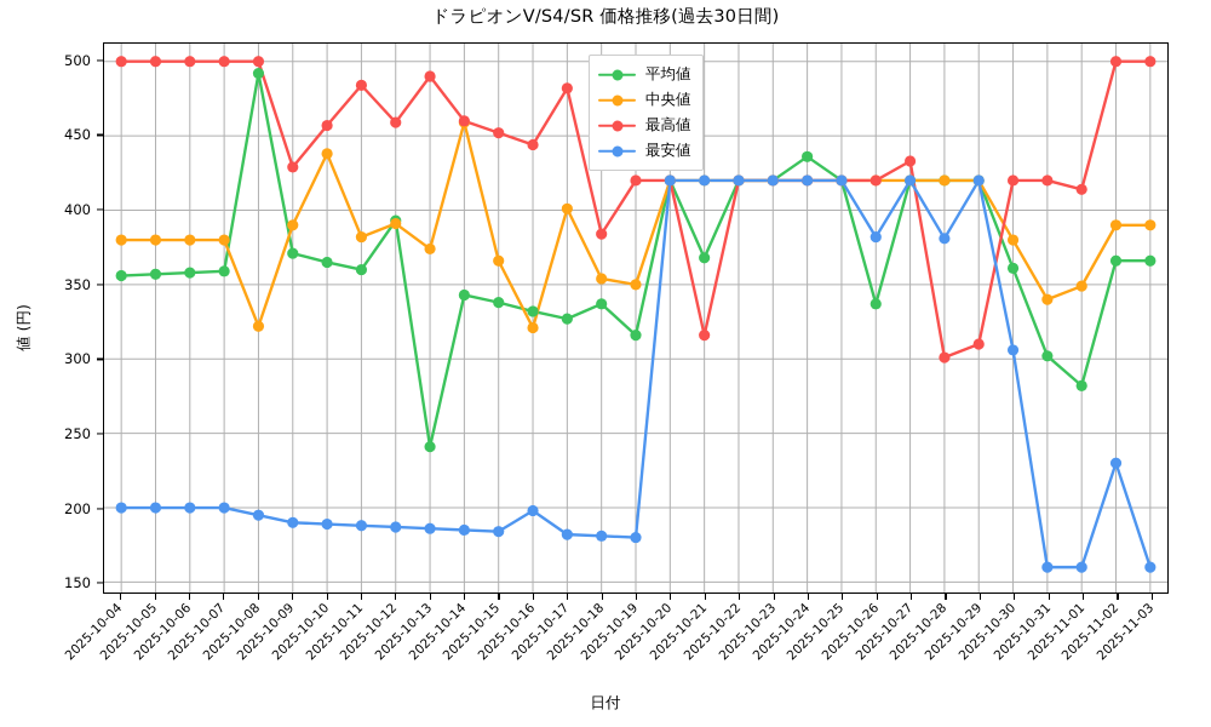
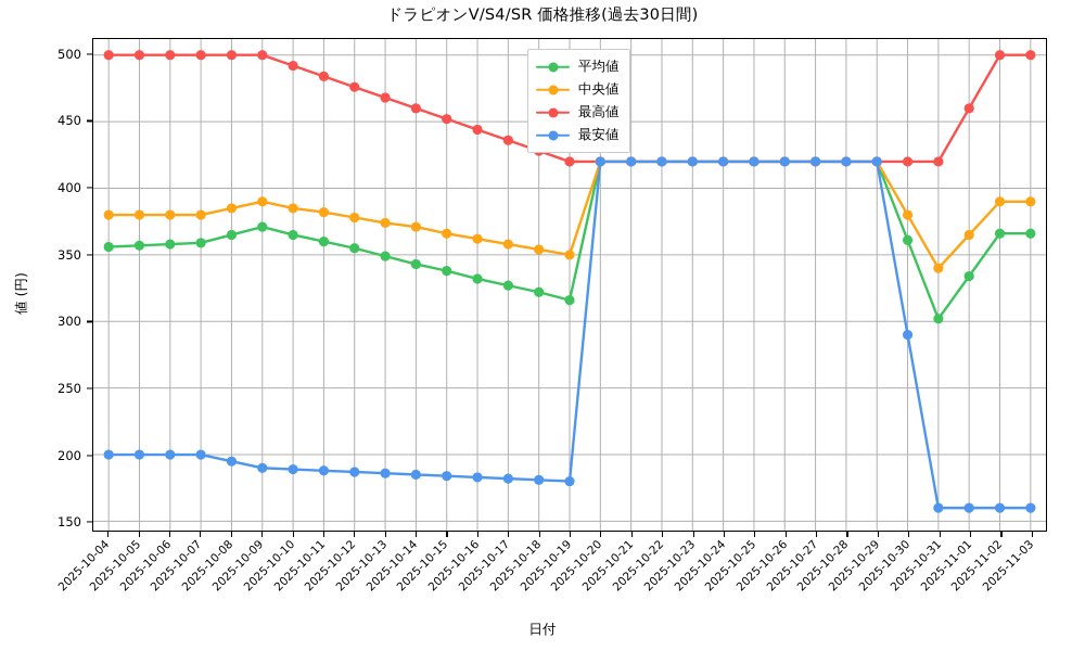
平均値/2025-10-08: 492 -> 365
中央値/2025-10-08: 322 -> 385
最高値/2025-10-09: 429 -> 500
中央値/2025-10-10: 438 -> 385
最高値/2025-10-10: 457 -> 492
平均値/2025-10-12: 393 -> 355
中央値/2025-10-12: 391 -> 378
最高値/2025-10-12: 459 -> 476
平均値/2025-10-13: 241 -> 349
最高値/2025-10-13: 490 -> 468
中央値/2025-10-14: 459 -> 371
中央値/2025-10-16: 321 -> 362
最安値/2025-10-16: 198 -> 183
中央値/2025-10-17: 401 -> 358
最高値/2025-10-17: 482 -> 436
平均値/2025-10-18: 337 -> 322
最高値/2025-10-18: 384 -> 428
平均値/2025-10-21: 368 -> 420
最高値/2025-10-21: 316 -> 420
平均値/2025-10-24: 436 -> 420
平均値/2025-10-26: 337 -> 420
最安値/2025-10-26: 382 -> 420
最高値/2025-10-27: 433 -> 420
最高値/2025-10-28: 301 -> 420
最安値/2025-10-28: 381 -> 420
最高値/2025-10-29: 310 -> 420
最安値/2025-10-30: 306 -> 290
平均値/2025-11-01: 282 -> 334
中央値/2025-11-01: 349 -> 365
最高値/2025-11-01: 414 -> 460
最安値/2025-11-02: 230 -> 160
